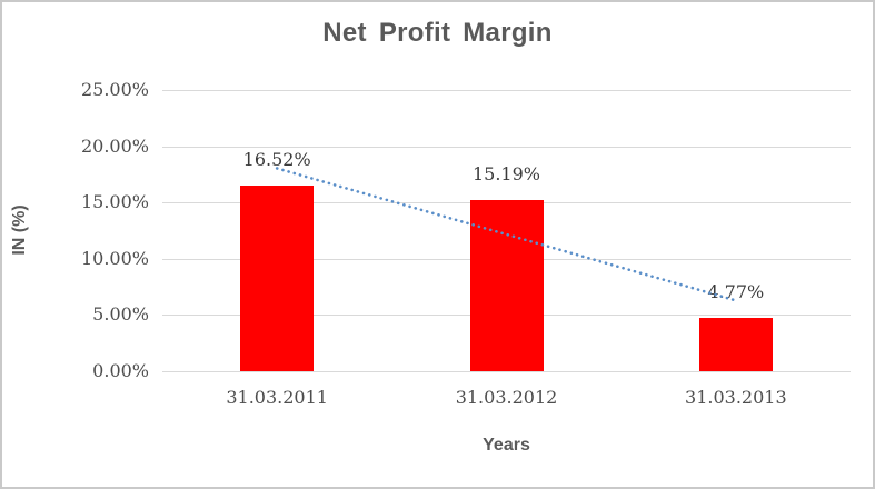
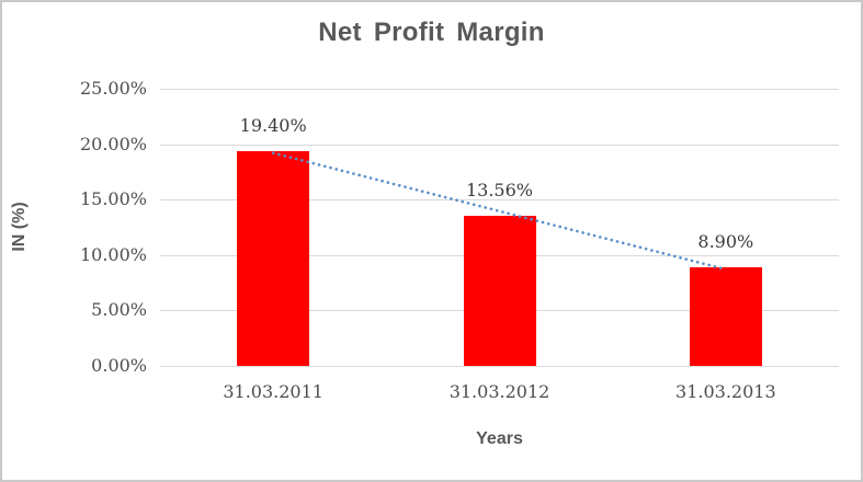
31.03.2011: 16.52% -> 19.40%
31.03.2012: 15.19% -> 13.56%
31.03.2013: 4.77% -> 8.90%
